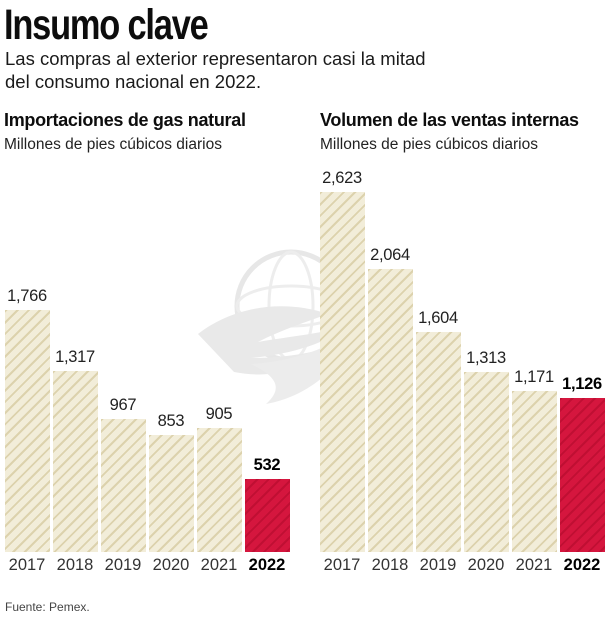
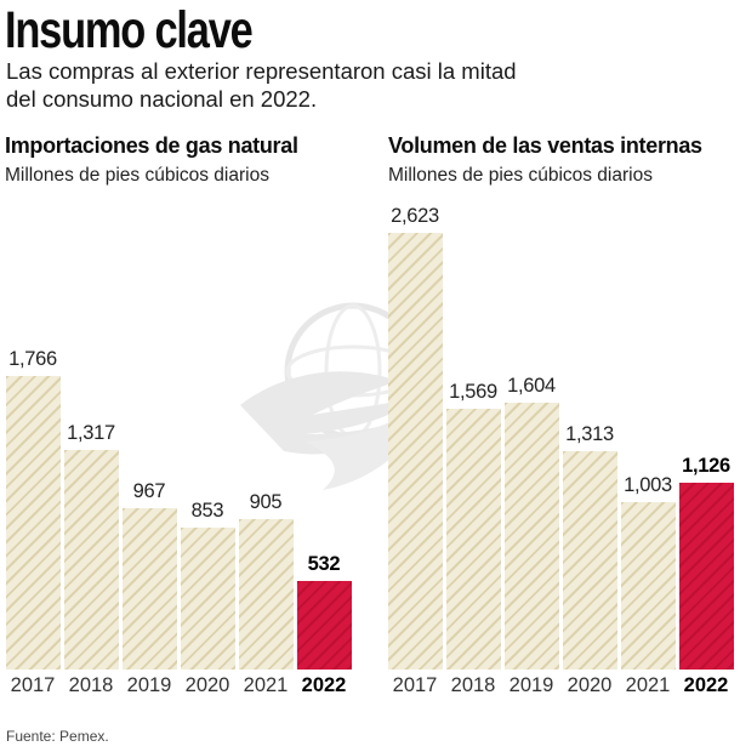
Volumen de las ventas internas/2018: 2,064 -> 1,569
Volumen de las ventas internas/2021: 1,171 -> 1,003
